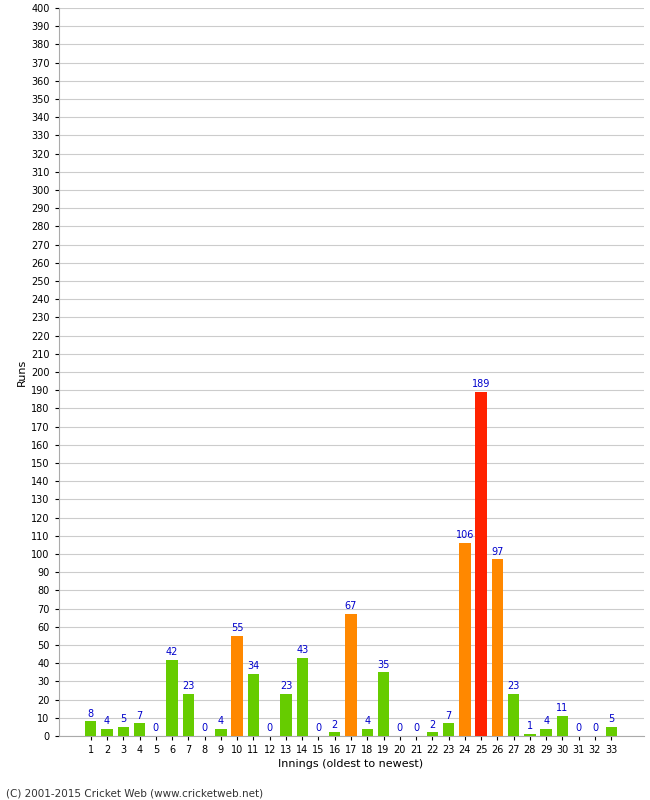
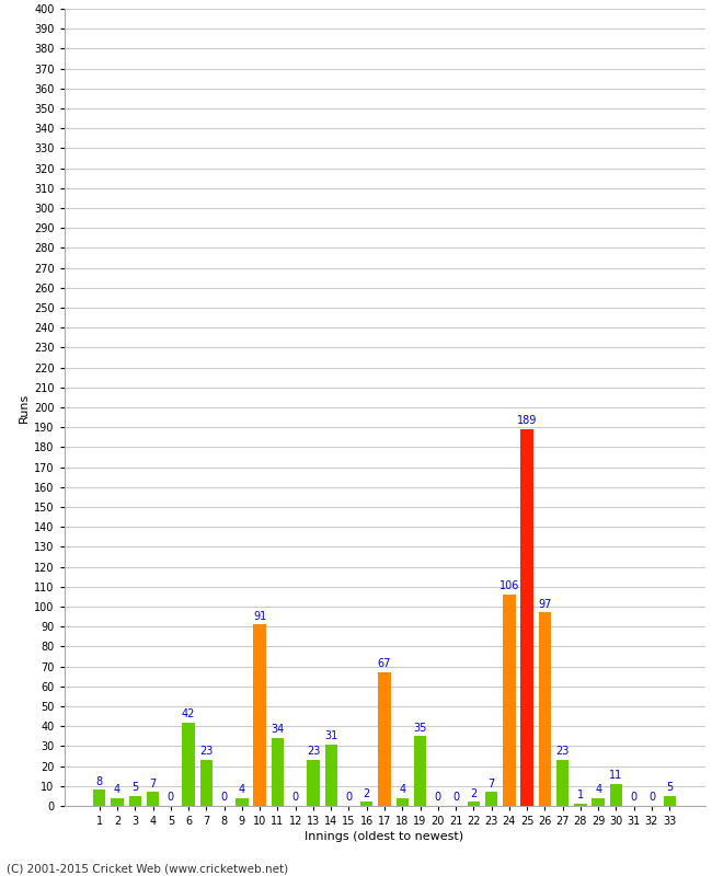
10: 55 -> 91
14: 43 -> 31
